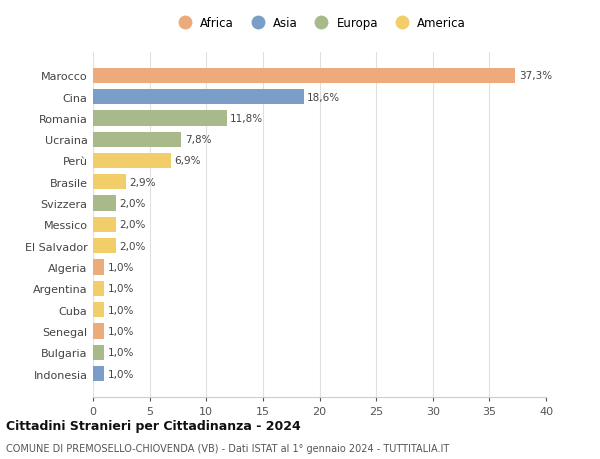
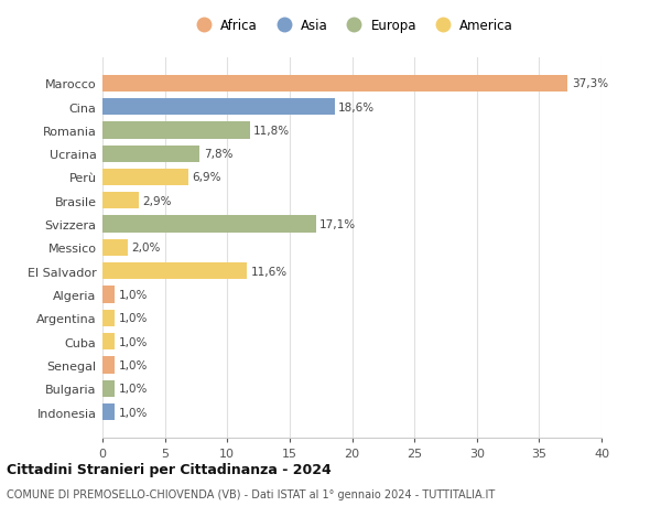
Svizzera: 2,0% -> 17,1%
El Salvador: 2,0% -> 11,6%
